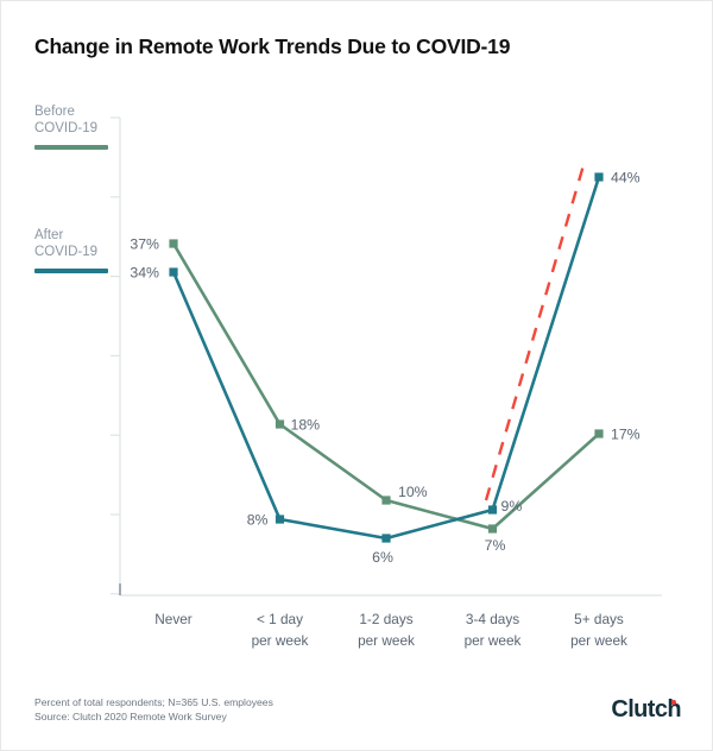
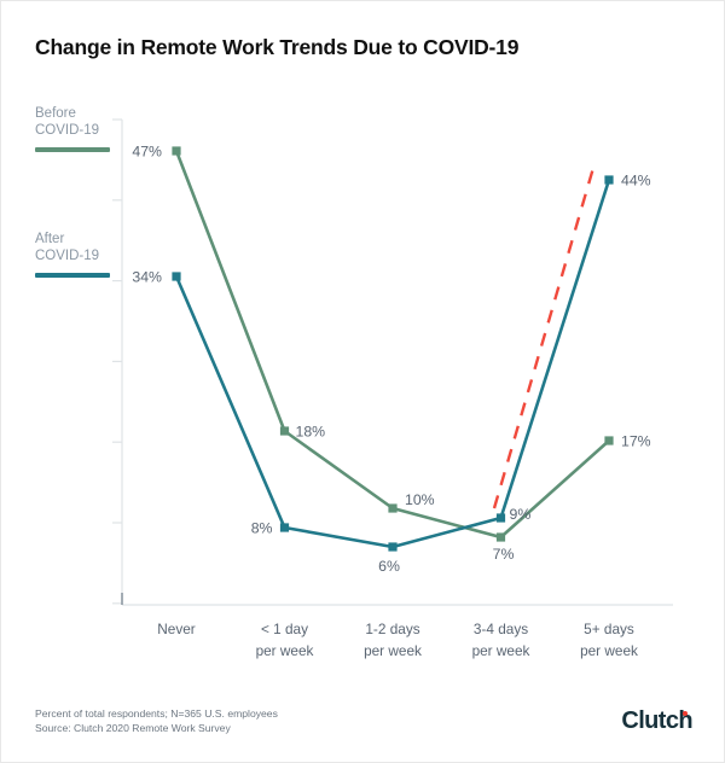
Before COVID-19/Never: 37% -> 47%
